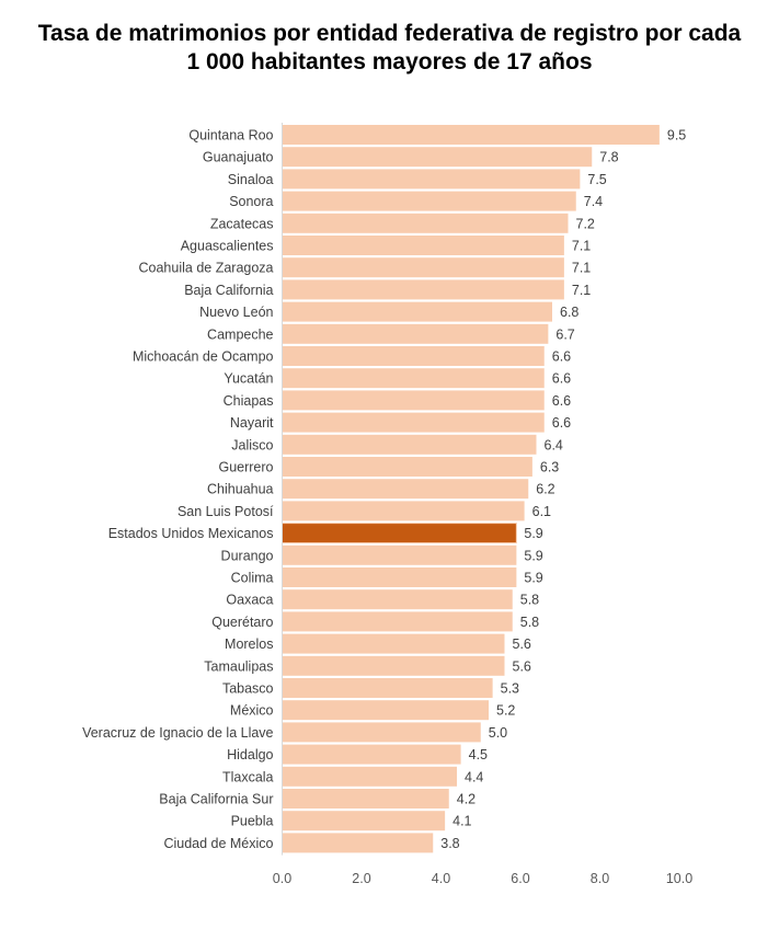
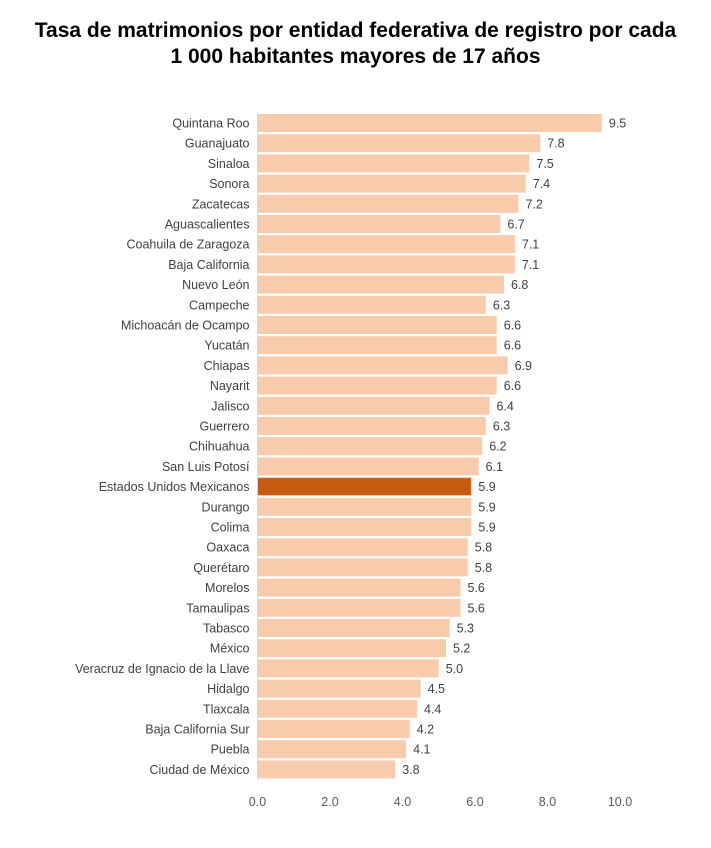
Aguascalientes: 7.1 -> 6.7
Campeche: 6.7 -> 6.3
Chiapas: 6.6 -> 6.9
